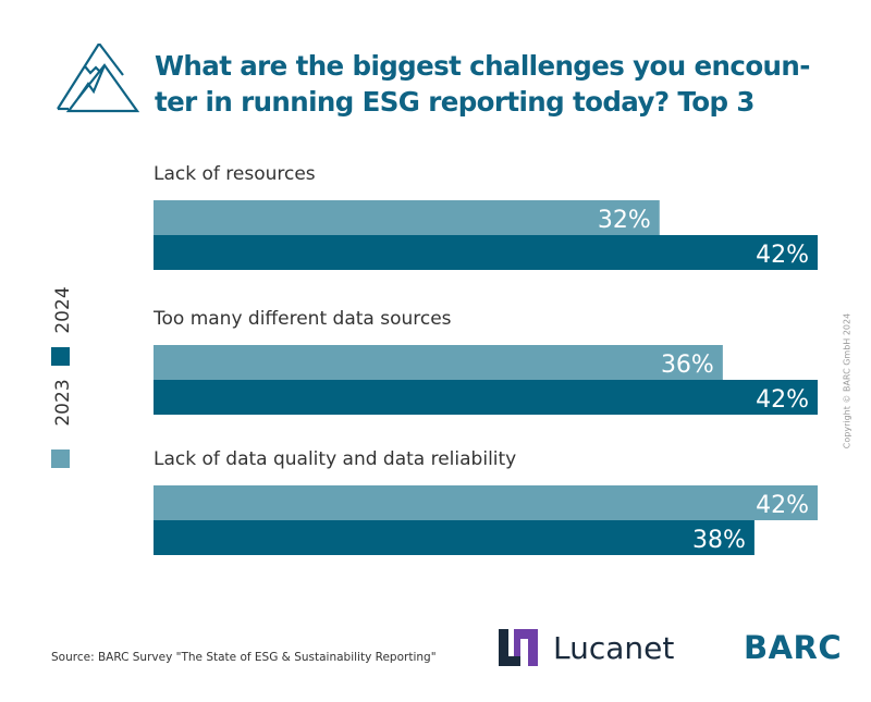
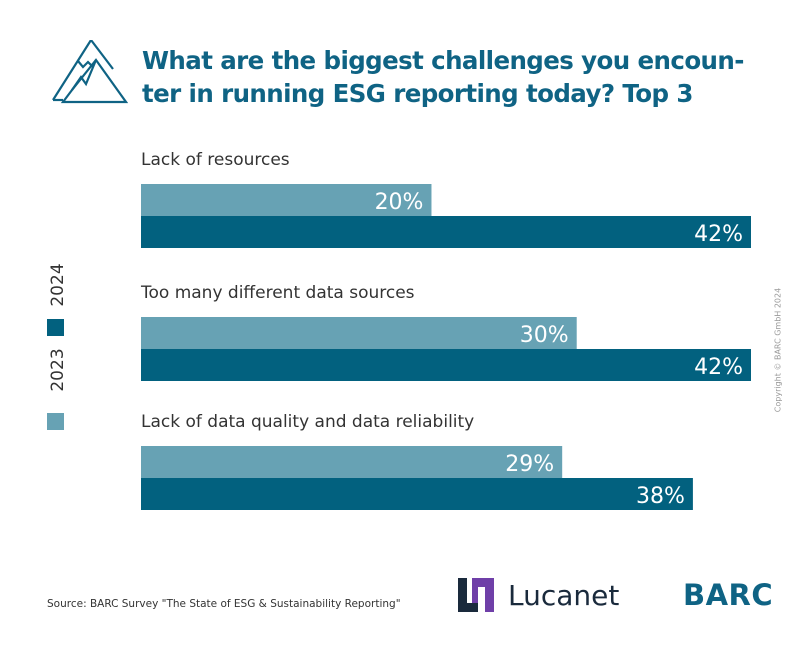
2023/Lack of resources: 32% -> 20%
2023/Too many different data sources: 36% -> 30%
2023/Lack of data quality and data reliability: 42% -> 29%
